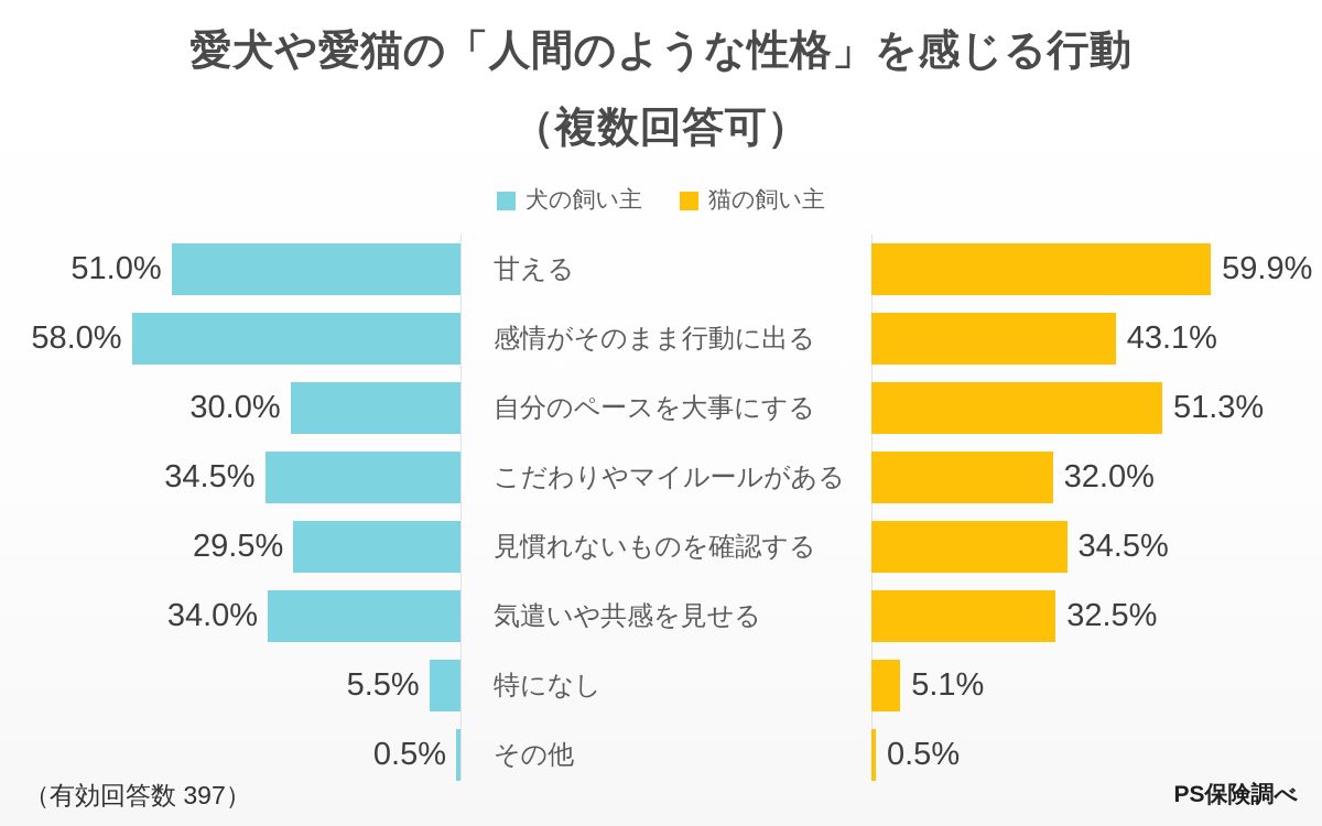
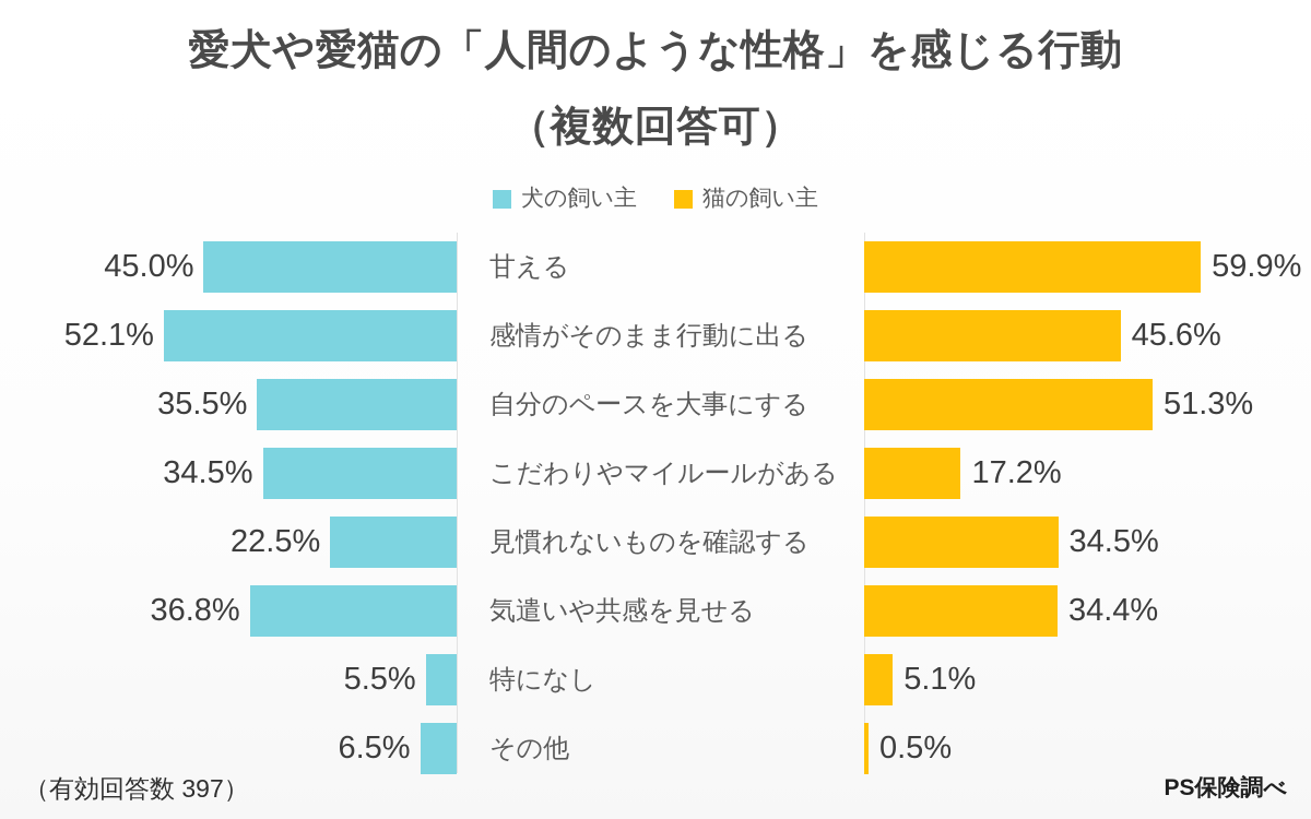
犬の飼い主/甘える: 51.0% -> 45.0%
犬の飼い主/感情がそのまま行動に出る: 58.0% -> 52.1%
猫の飼い主/感情がそのまま行動に出る: 43.1% -> 45.6%
犬の飼い主/自分のペースを大事にする: 30.0% -> 35.5%
猫の飼い主/こだわりやマイルールがある: 32.0% -> 17.2%
犬の飼い主/見慣れないものを確認する: 29.5% -> 22.5%
犬の飼い主/気遣いや共感を見せる: 34.0% -> 36.8%
猫の飼い主/気遣いや共感を見せる: 32.5% -> 34.4%
犬の飼い主/その他: 0.5% -> 6.5%
